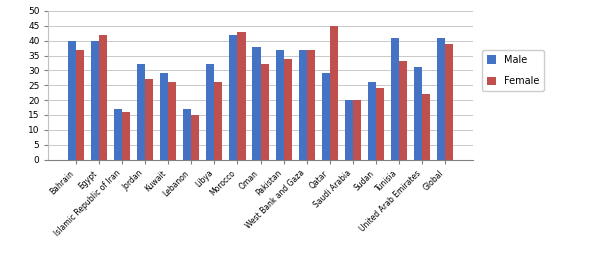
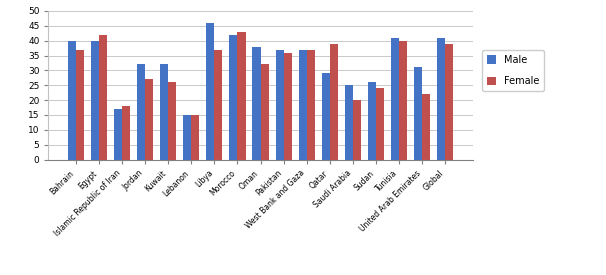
Female/Islamic Republic of Iran: 16 -> 18
Male/Kuwait: 29 -> 32
Male/Lebanon: 17 -> 15
Male/Libya: 32 -> 46
Female/Libya: 26 -> 37
Female/Pakistan: 34 -> 36
Female/Qatar: 45 -> 39
Male/Saudi Arabia: 20 -> 25
Female/Tunisia: 33 -> 40
